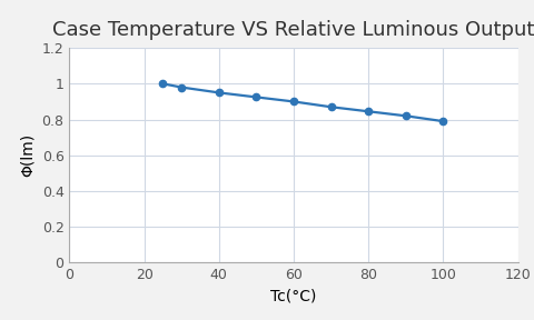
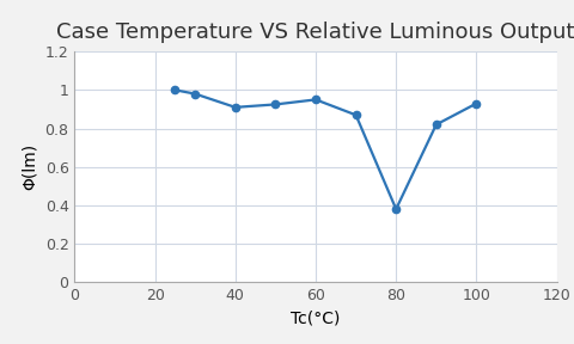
40: 0.95 -> 0.91
60: 0.90 -> 0.95
80: 0.84 -> 0.38
100: 0.79 -> 0.93
